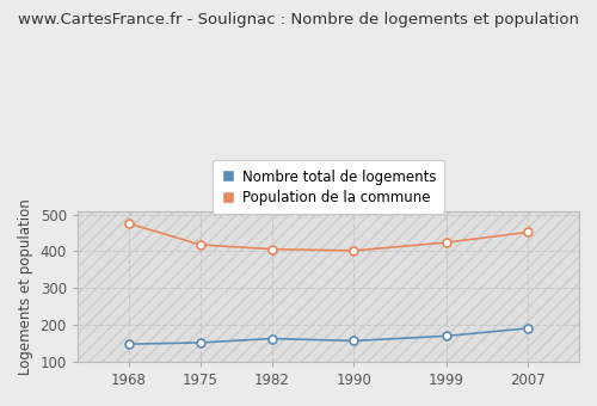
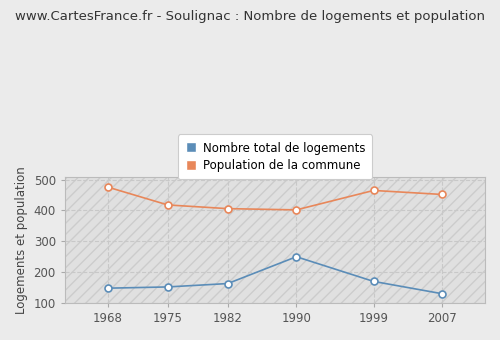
Nombre total de logements/1990: 157 -> 250
Population de la commune/1999: 424 -> 465
Nombre total de logements/2007: 191 -> 130
